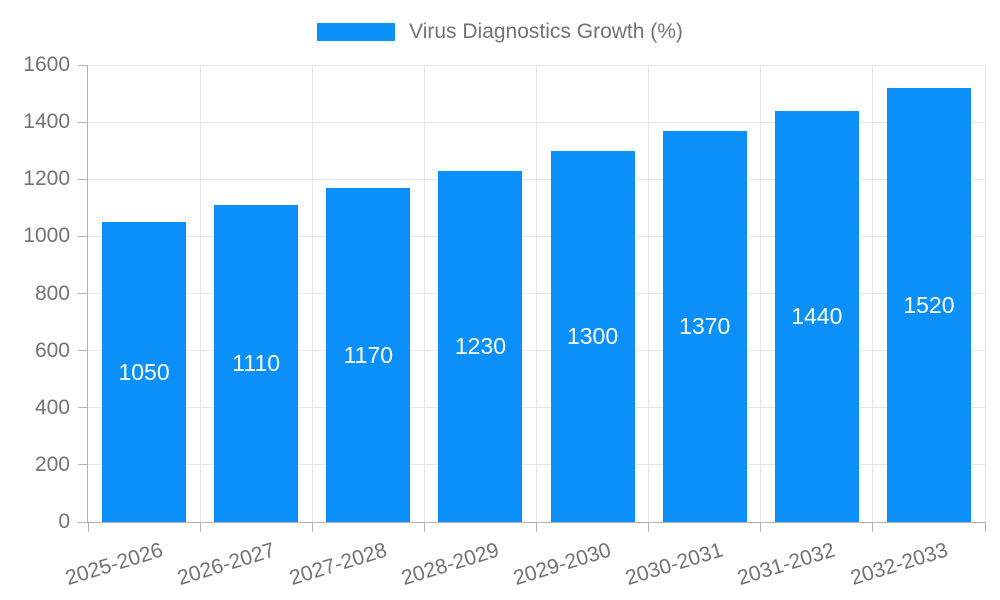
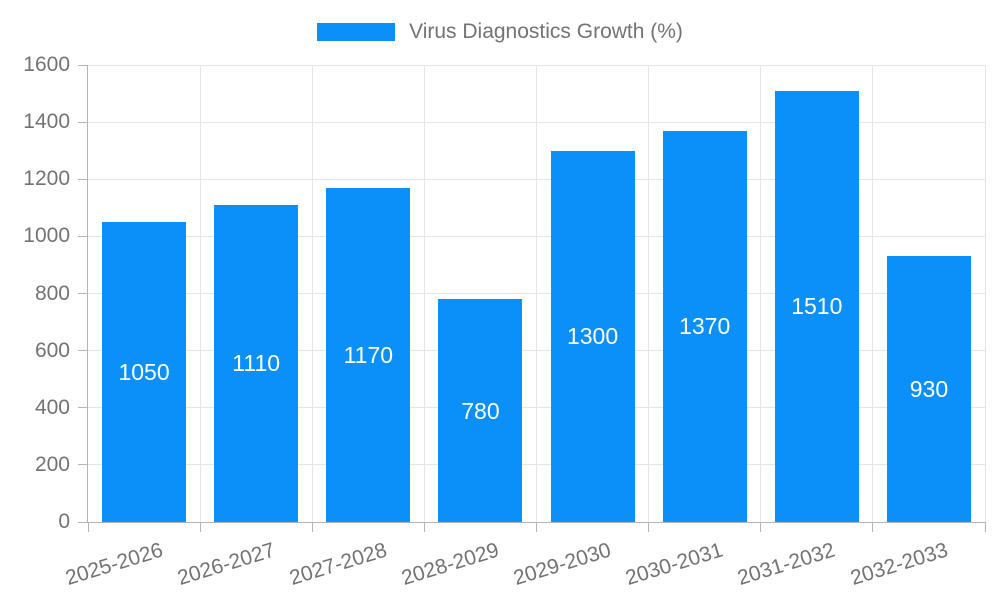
2028-2029: 1230 -> 780
2031-2032: 1440 -> 1510
2032-2033: 1520 -> 930
